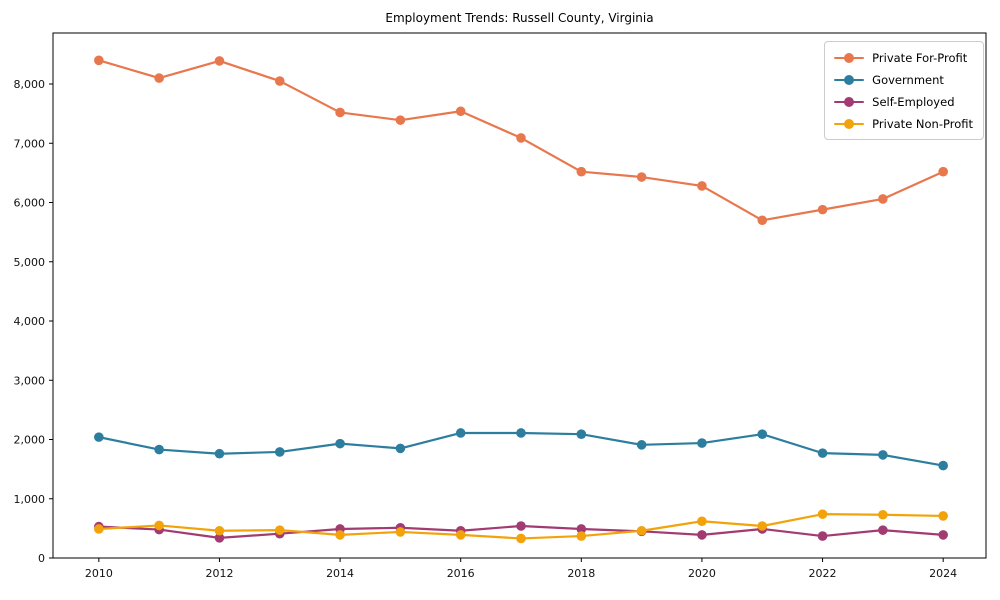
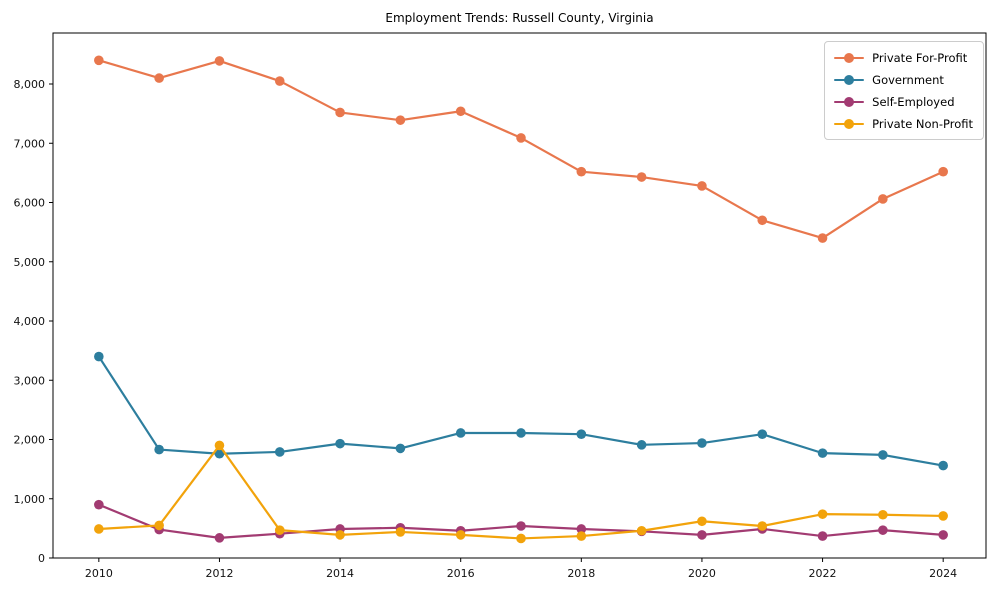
Government/2010: 2000 -> 3400
Self-Employed/2010: 500 -> 900
Private Non-Profit/2012: 500 -> 1900
Private For-Profit/2022: 5900 -> 5400
